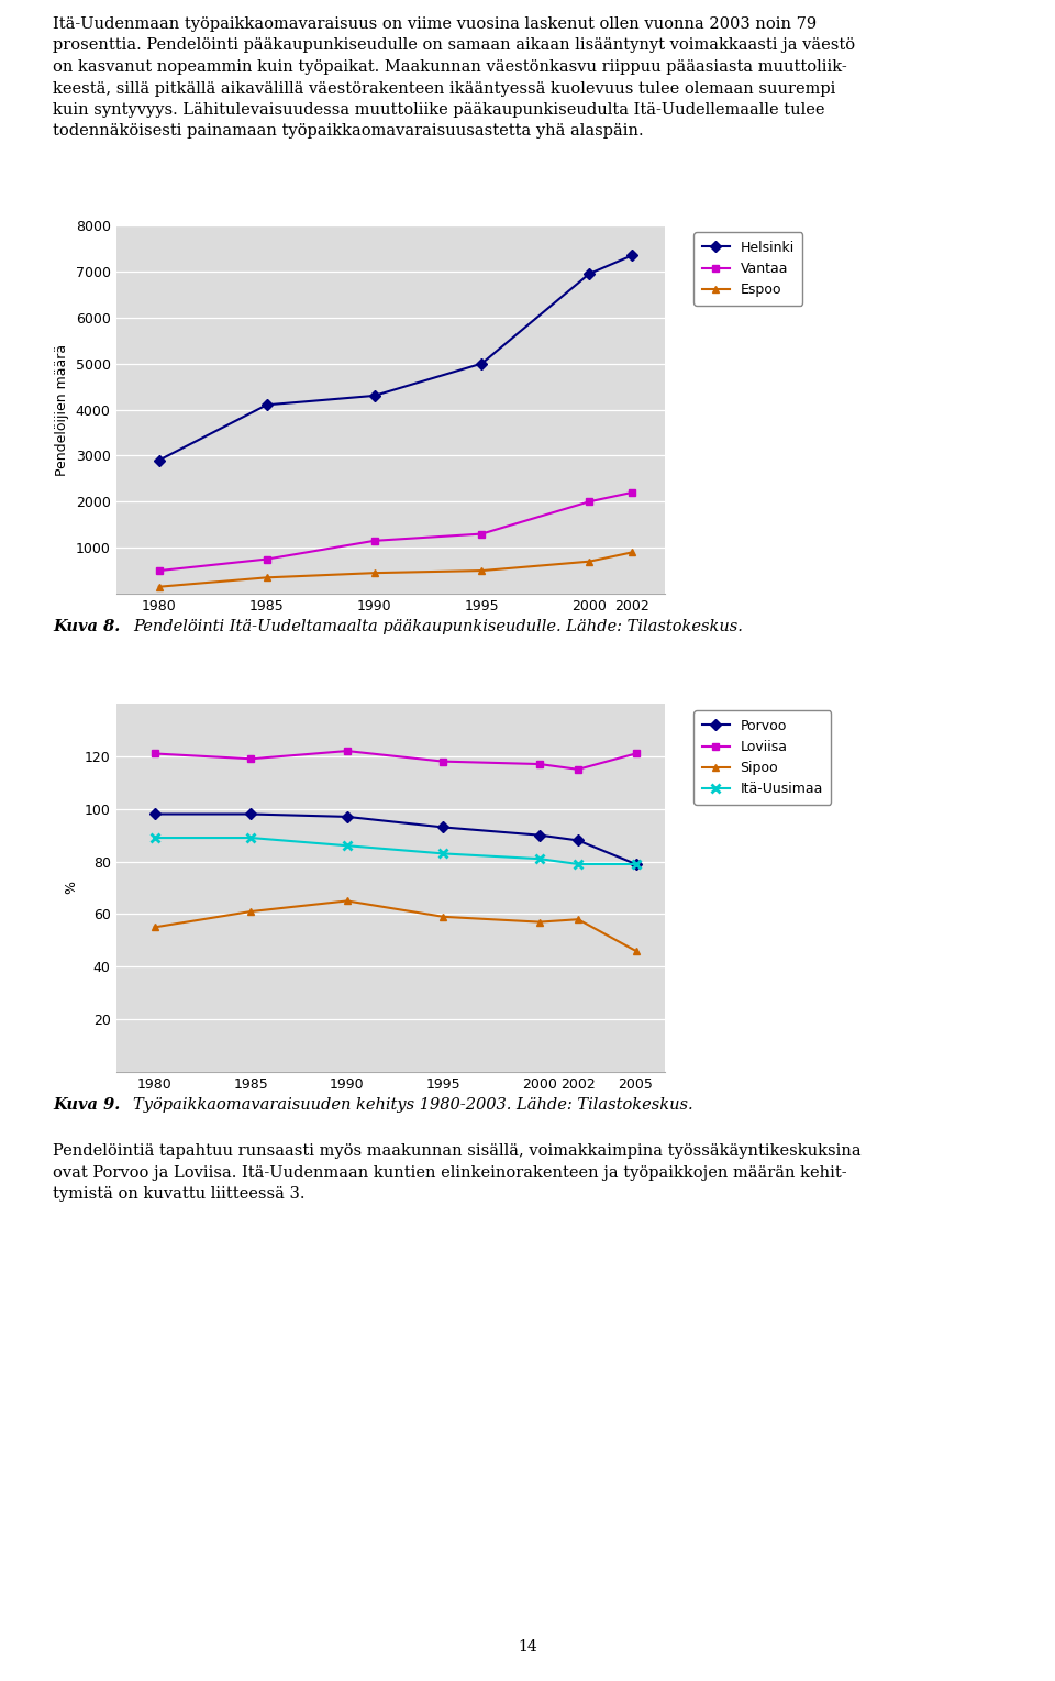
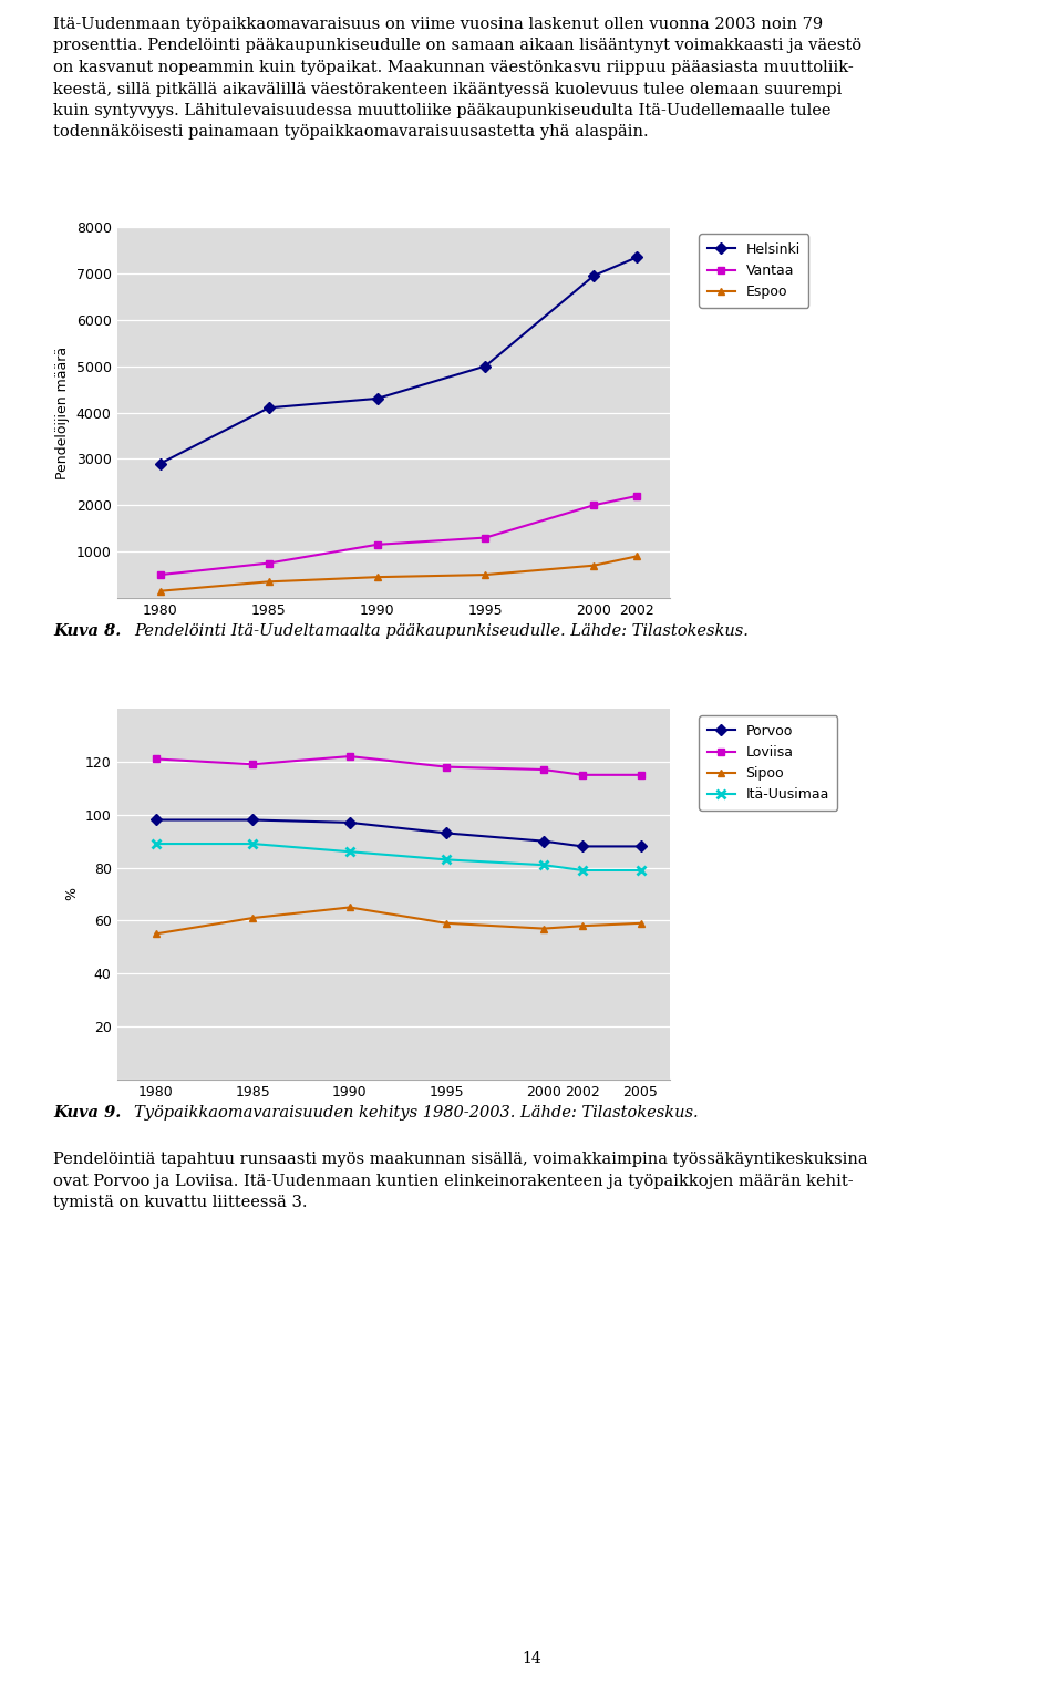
Porvoo/2005: 79 -> 88
Loviisa/2005: 121 -> 115
Sipoo/2005: 46 -> 59
